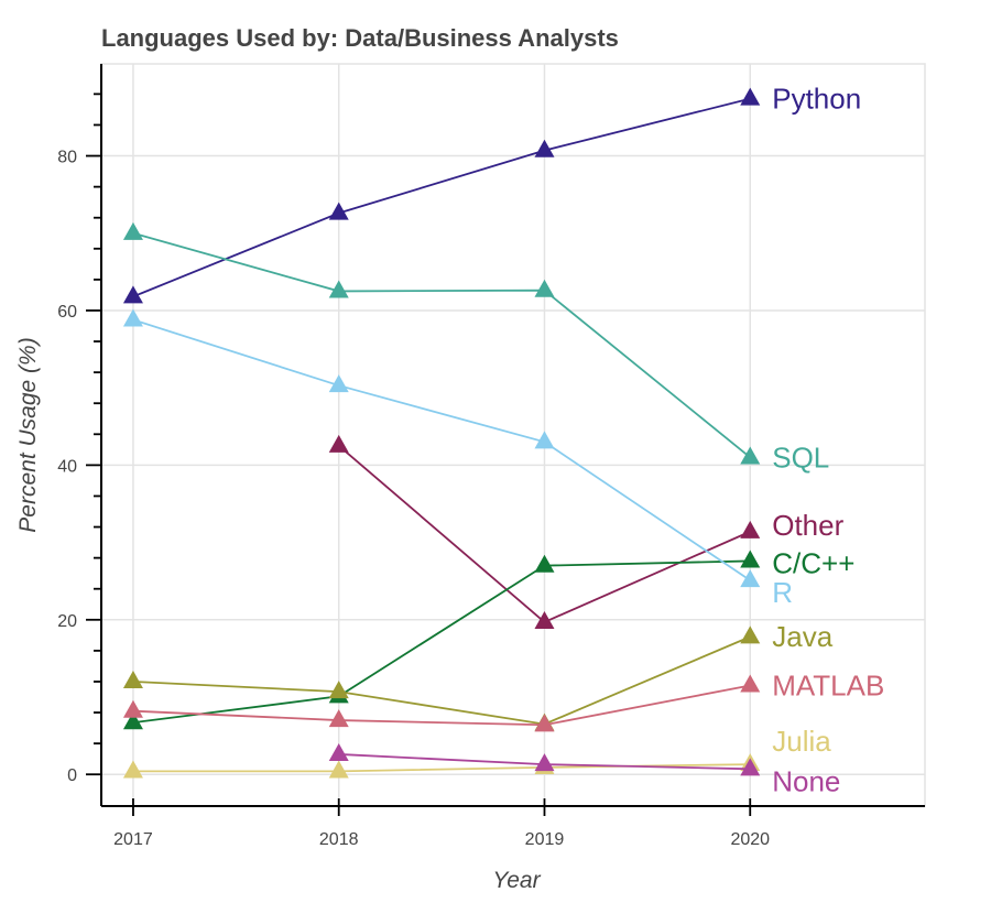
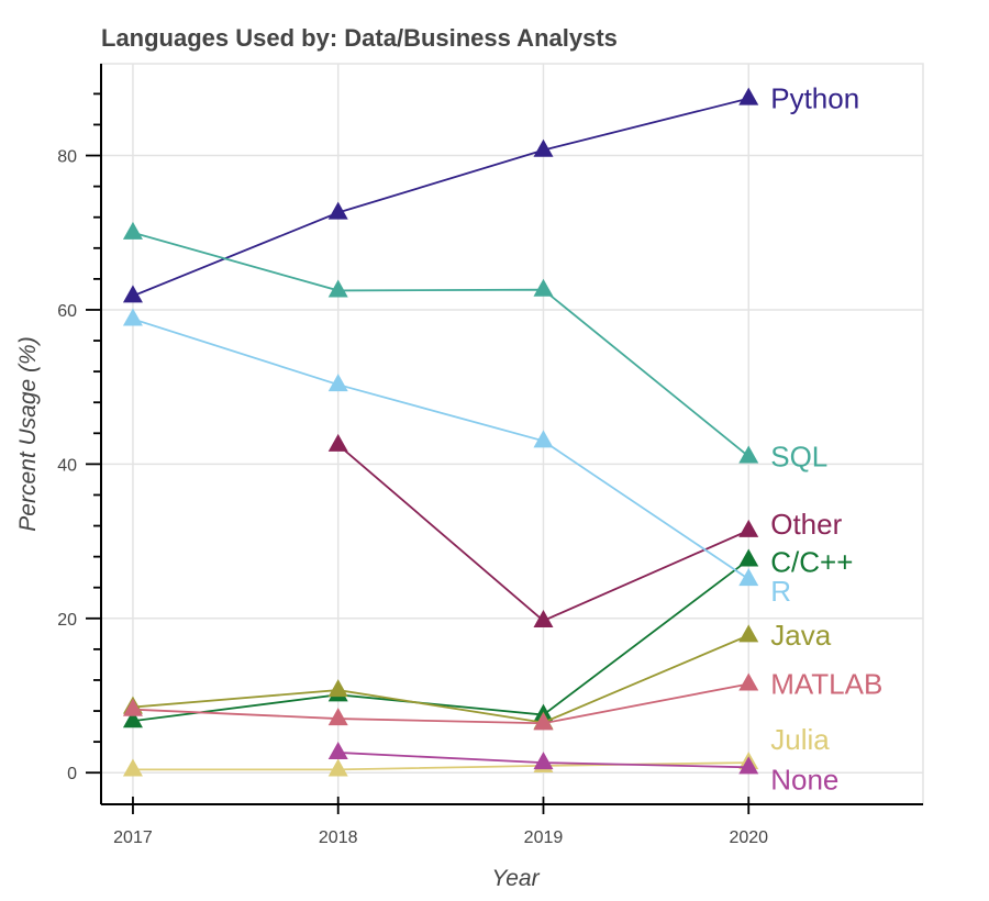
Java/2017: 12 -> 8
C/C++/2019: 27 -> 8
